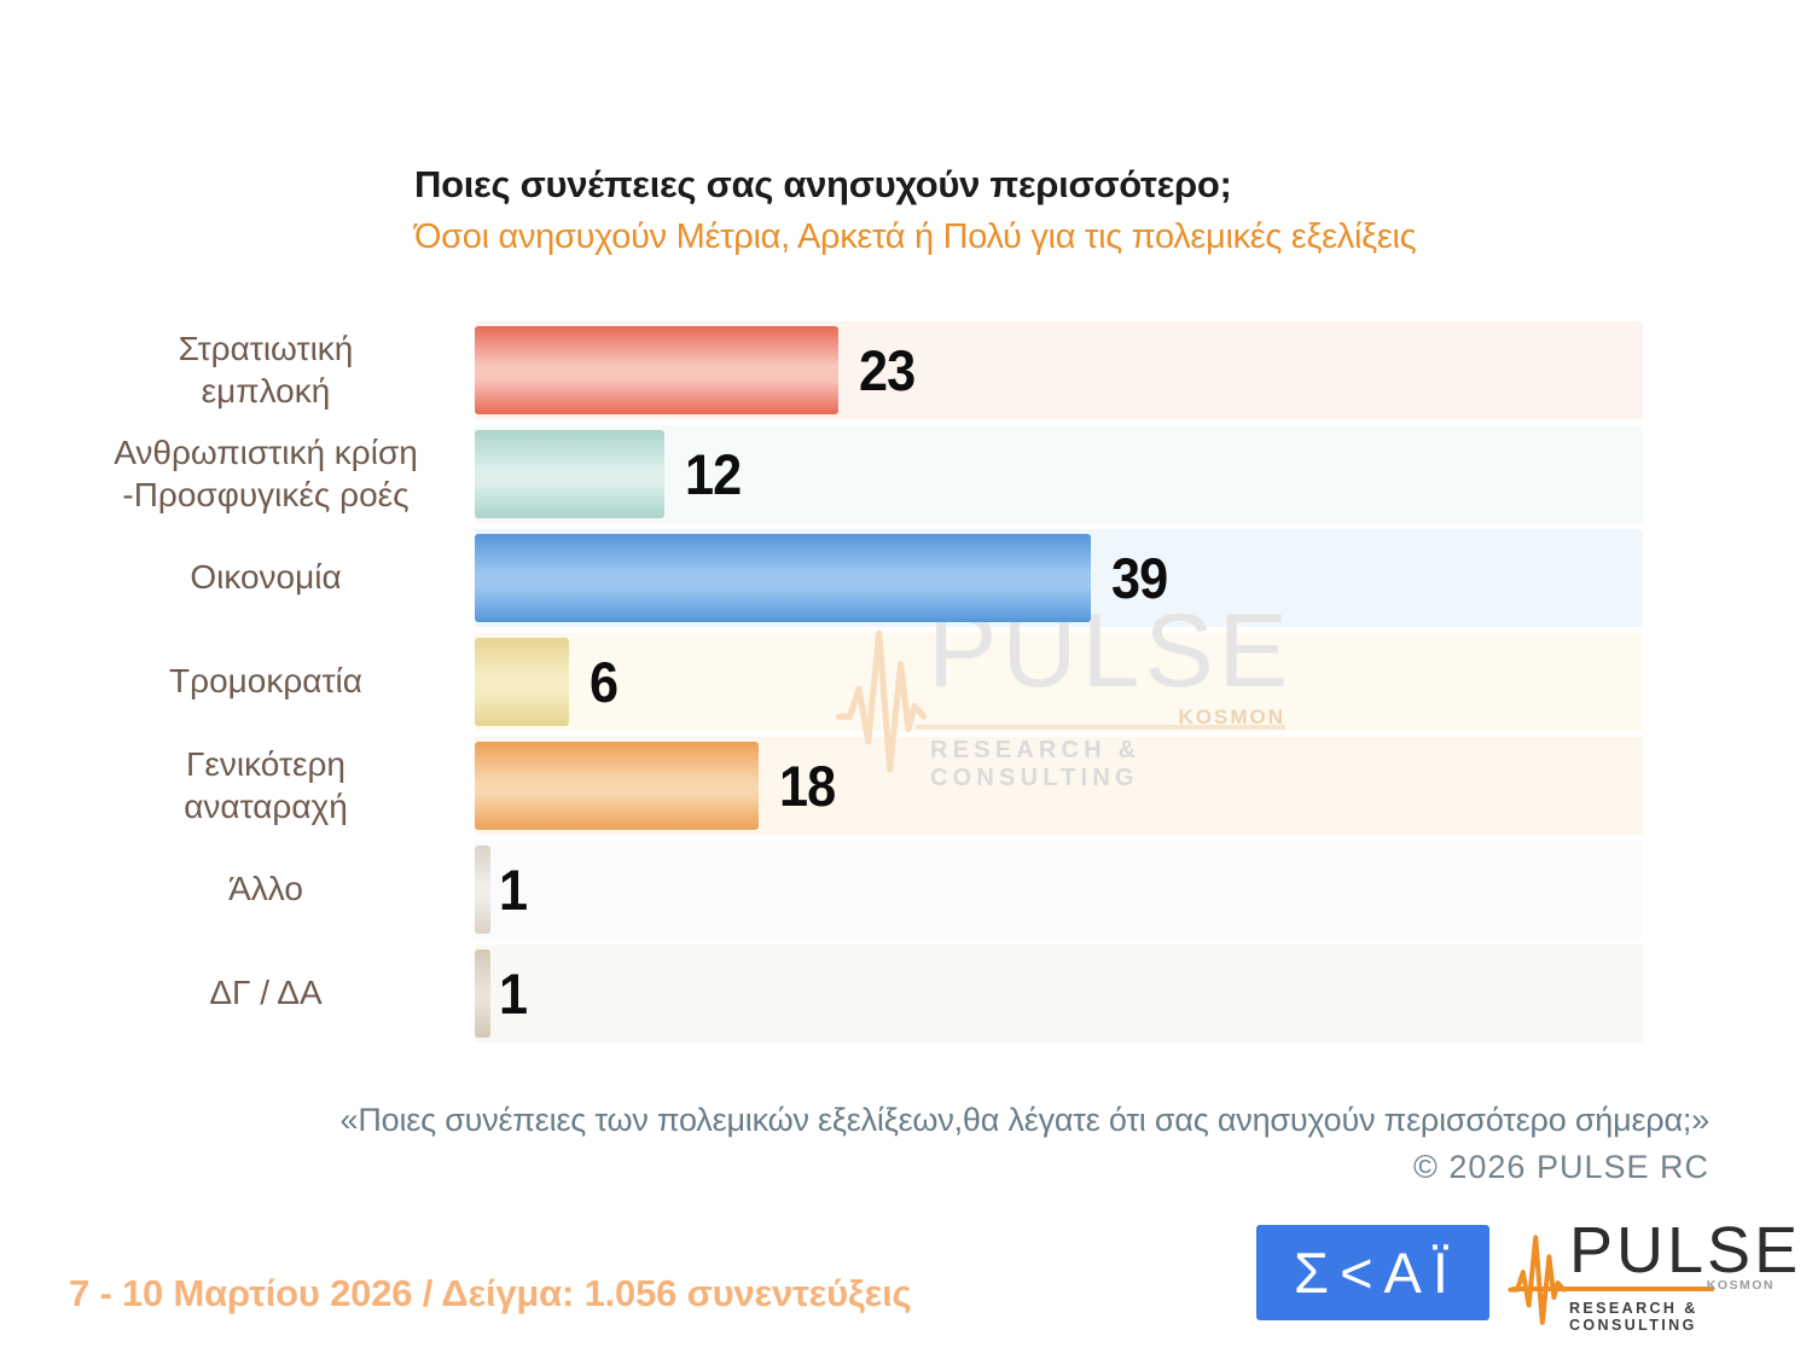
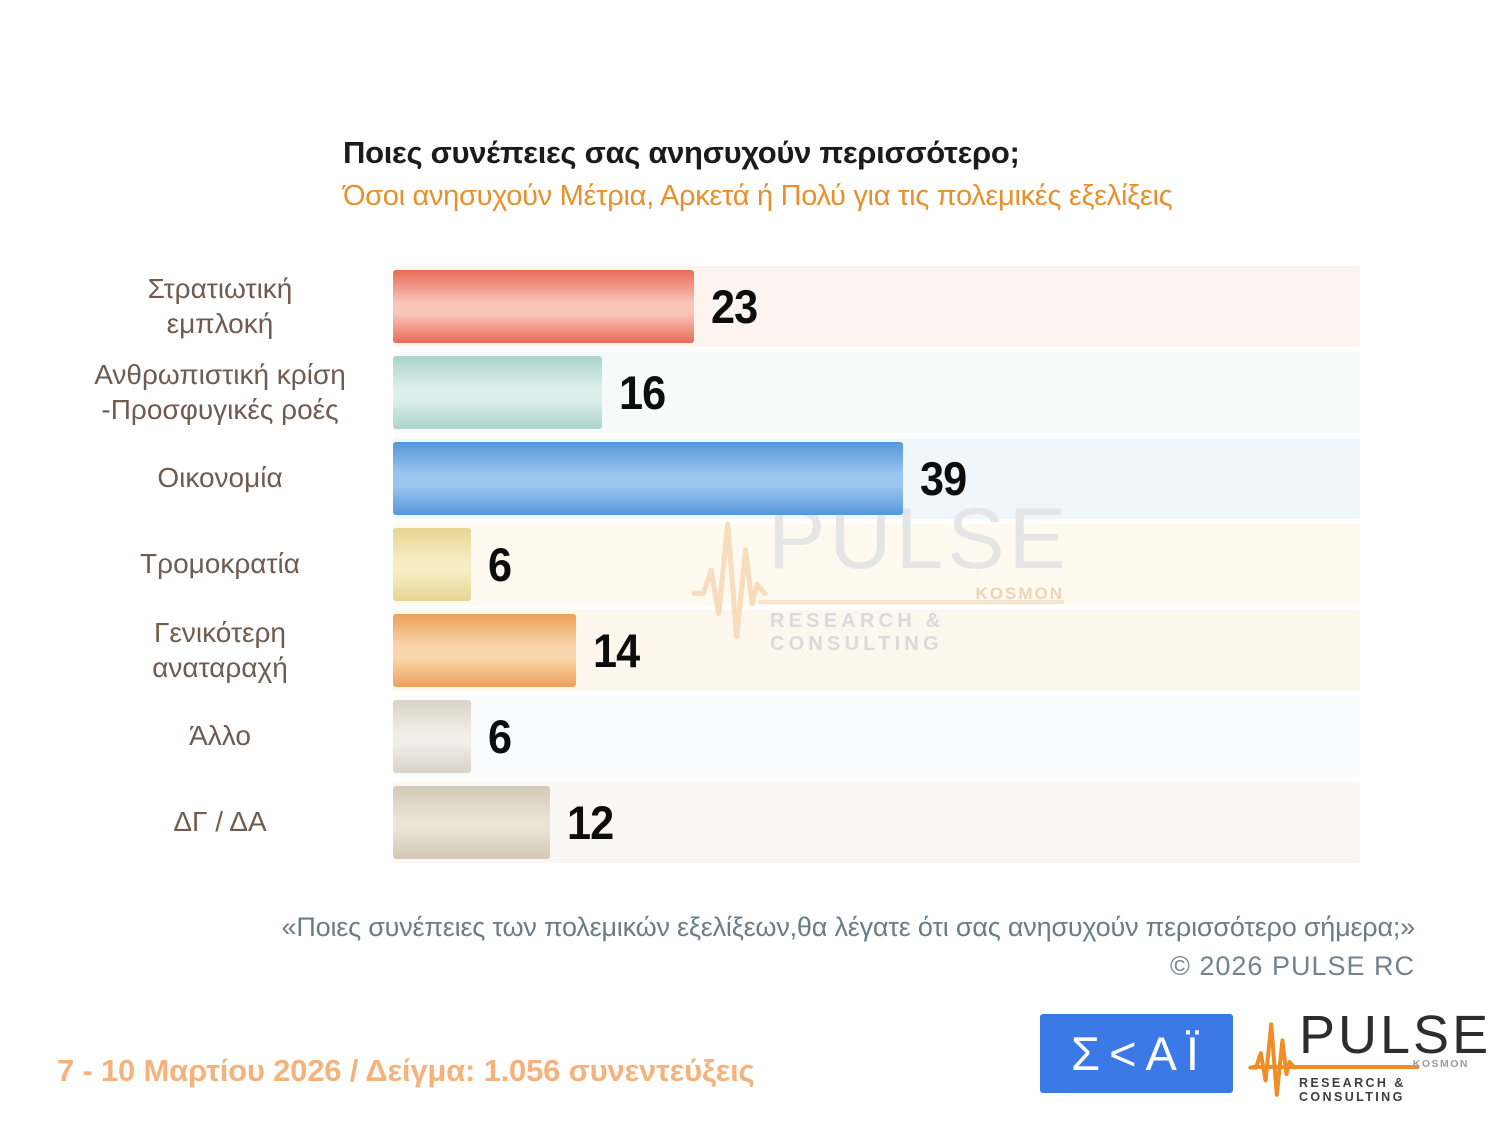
Ανθρωπιστική κρίση -Προσφυγικές ροές: 12 -> 16
Γενικότερη αναταραχή: 18 -> 14
Άλλο: 1 -> 6
ΔΓ / ΔΑ: 1 -> 12
